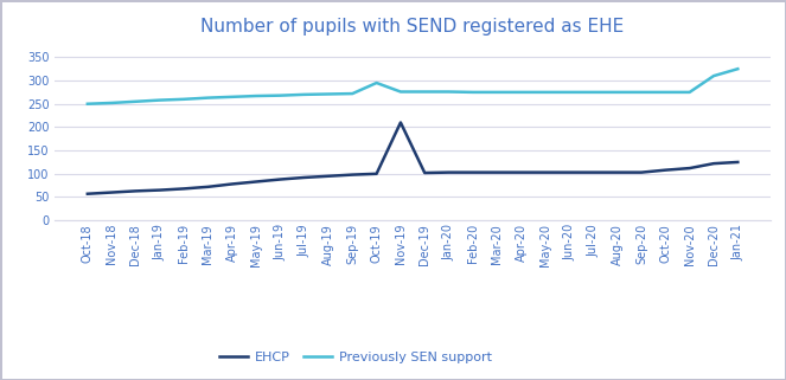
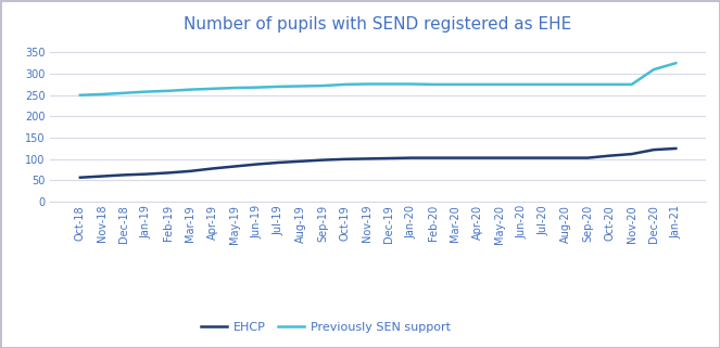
Previously SEN support/Oct-19: 295 -> 275
EHCP/Nov-19: 210 -> 101
